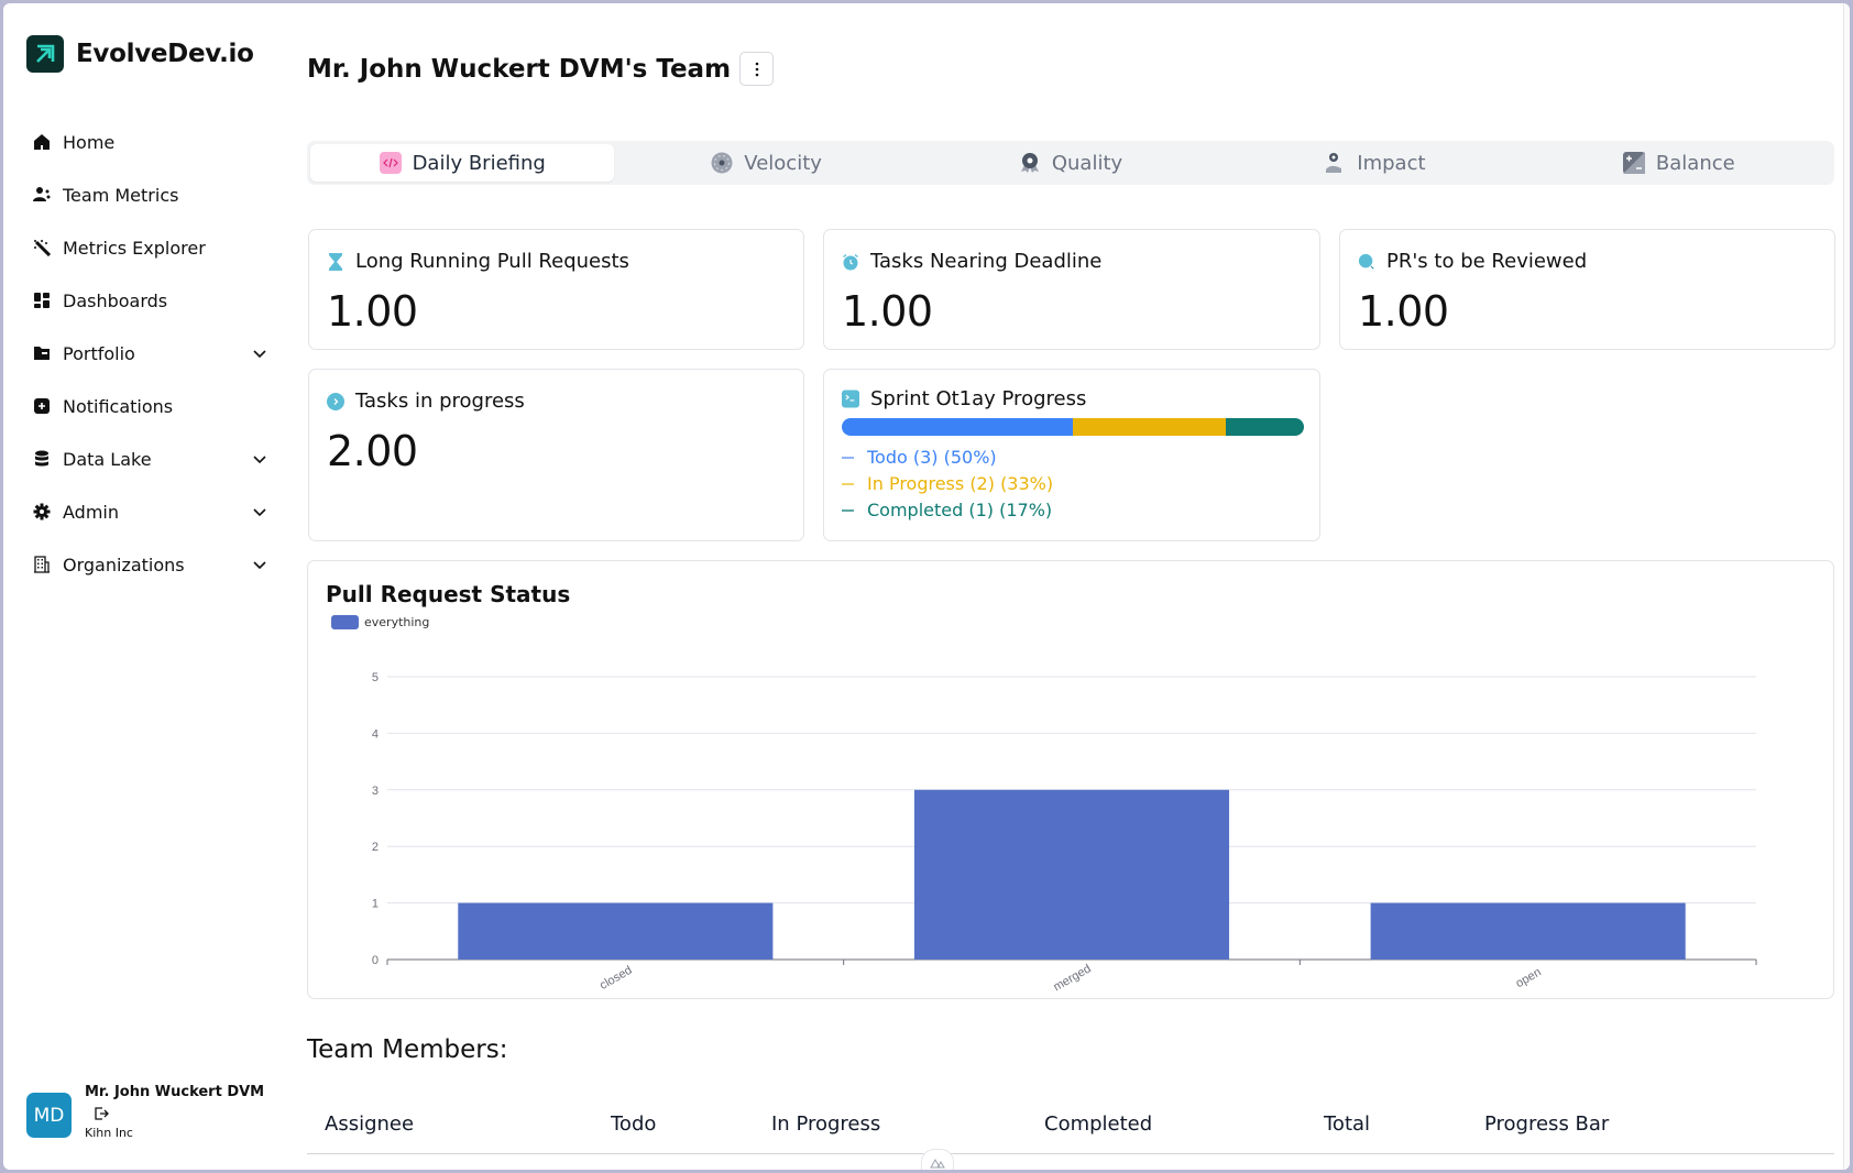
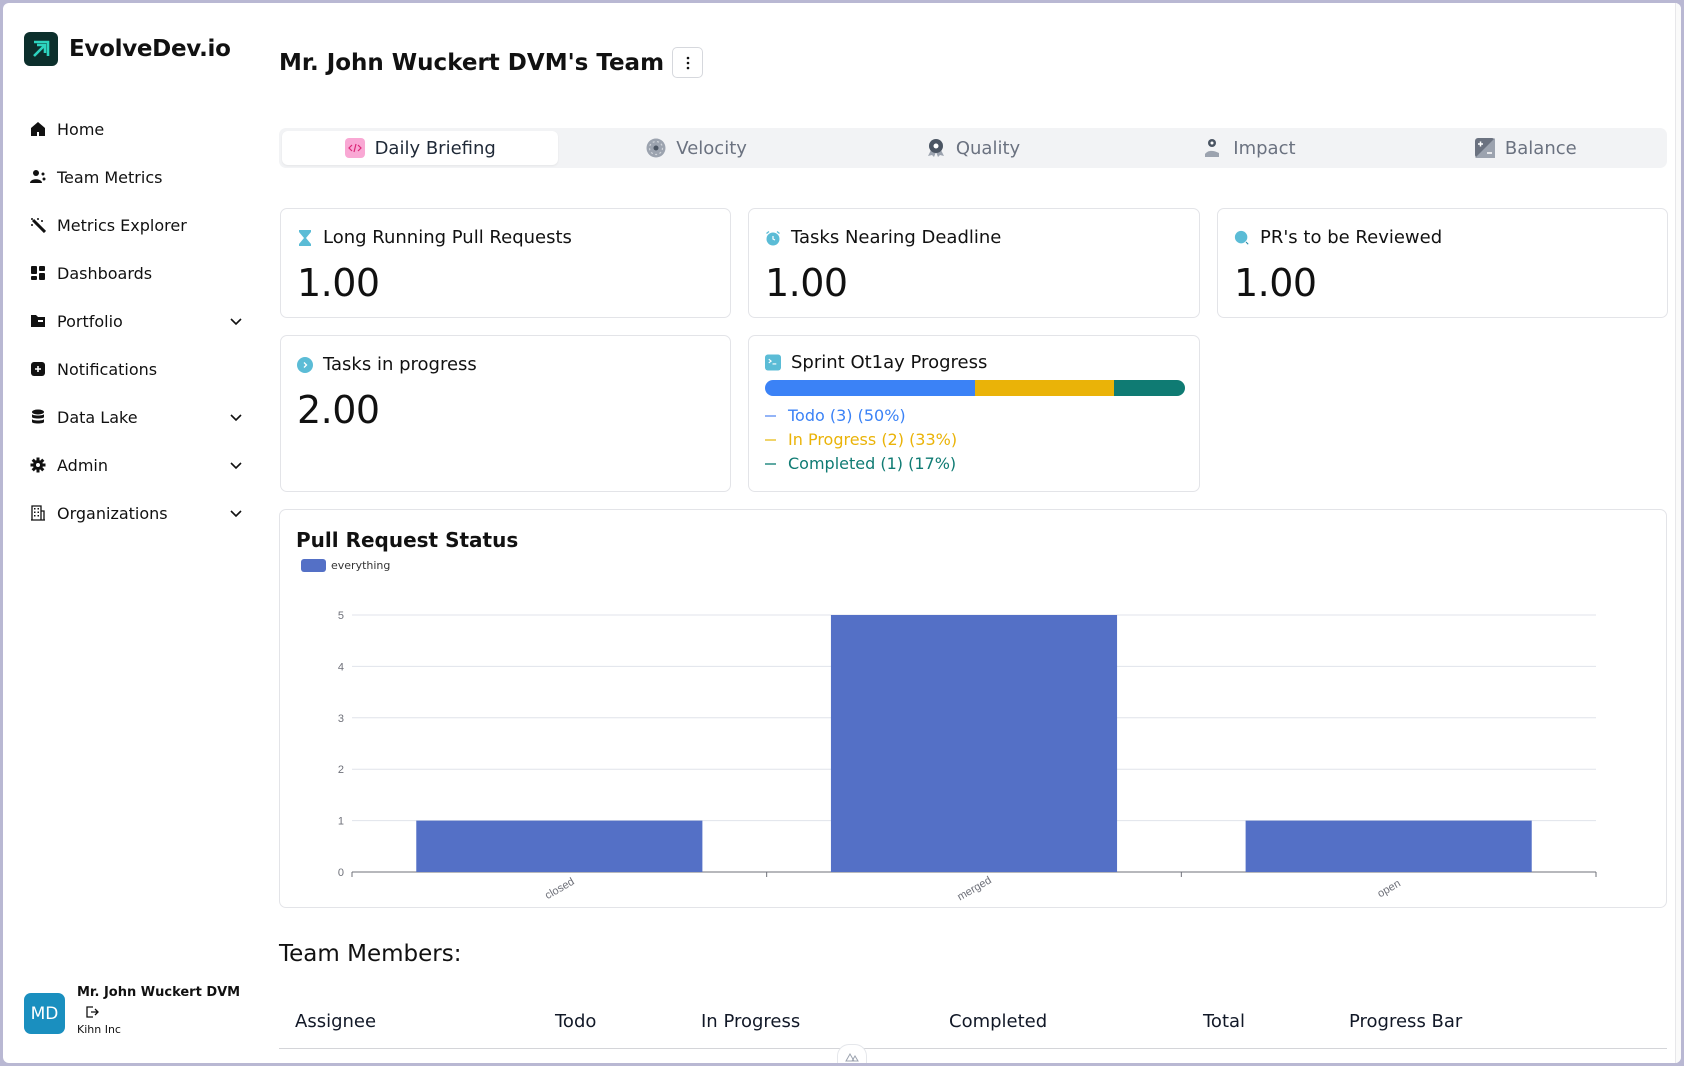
merged: 3 -> 5
